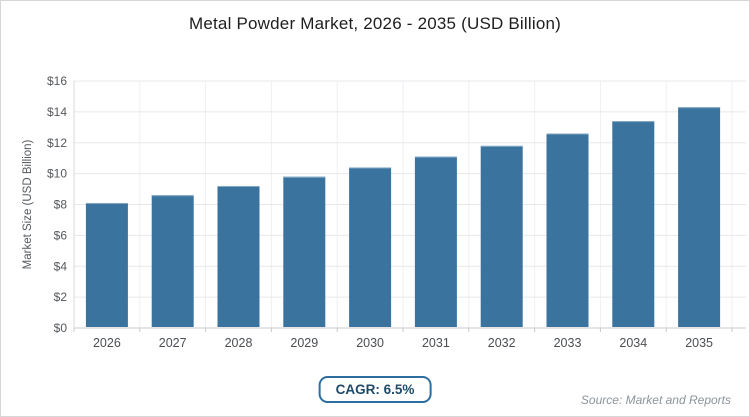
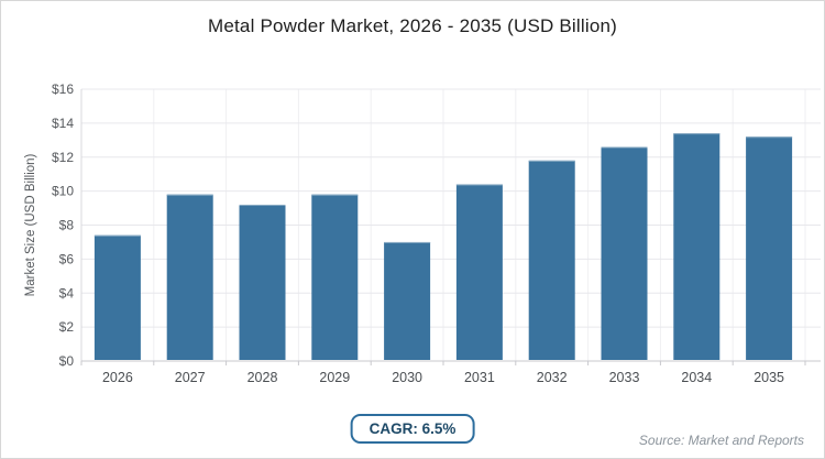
2026: $8.1 -> $7.4
2027: $8.6 -> $9.8
2030: $10.4 -> $7.0
2031: $11.1 -> $10.4
2035: $14.3 -> $13.2
